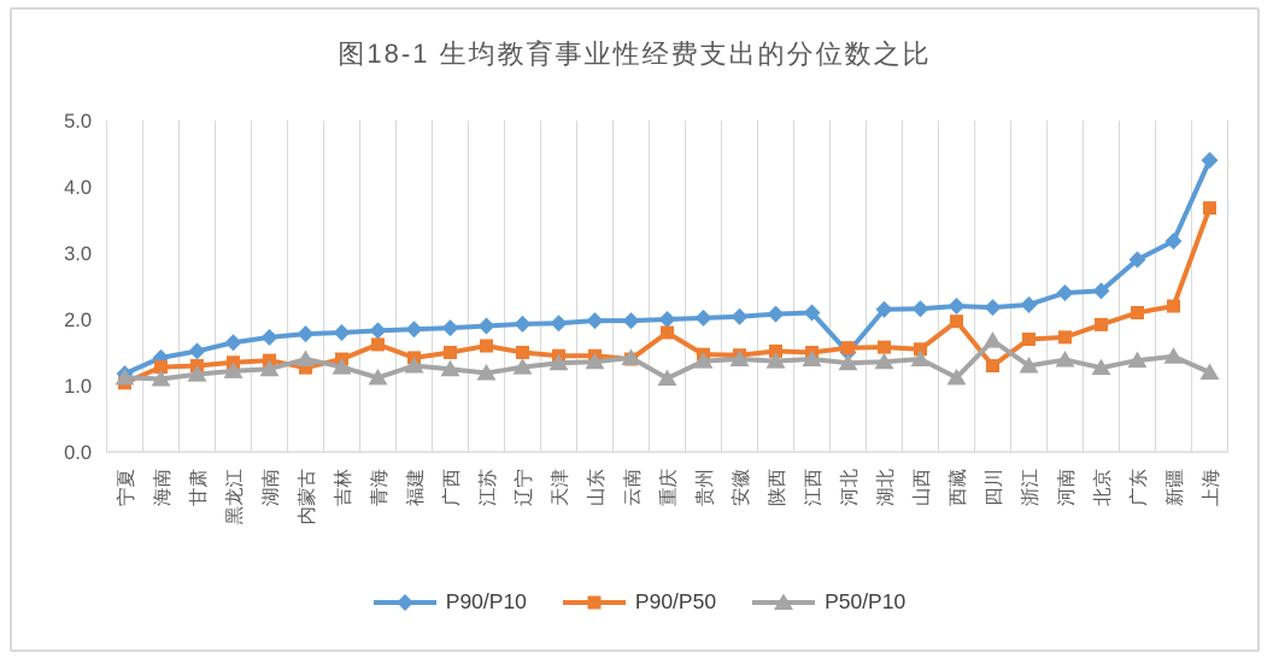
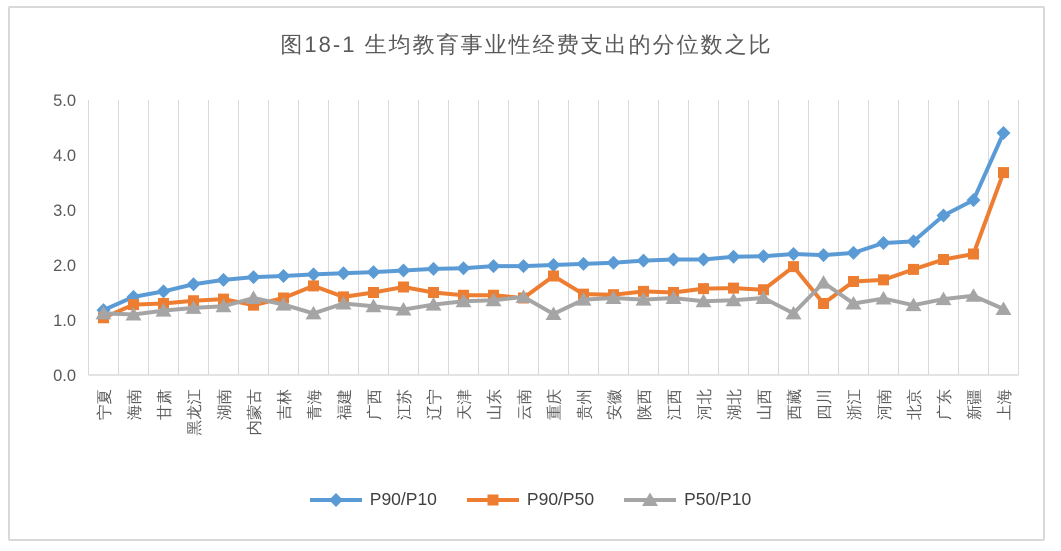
P90/P10/河北: 1.5 -> 2.1
